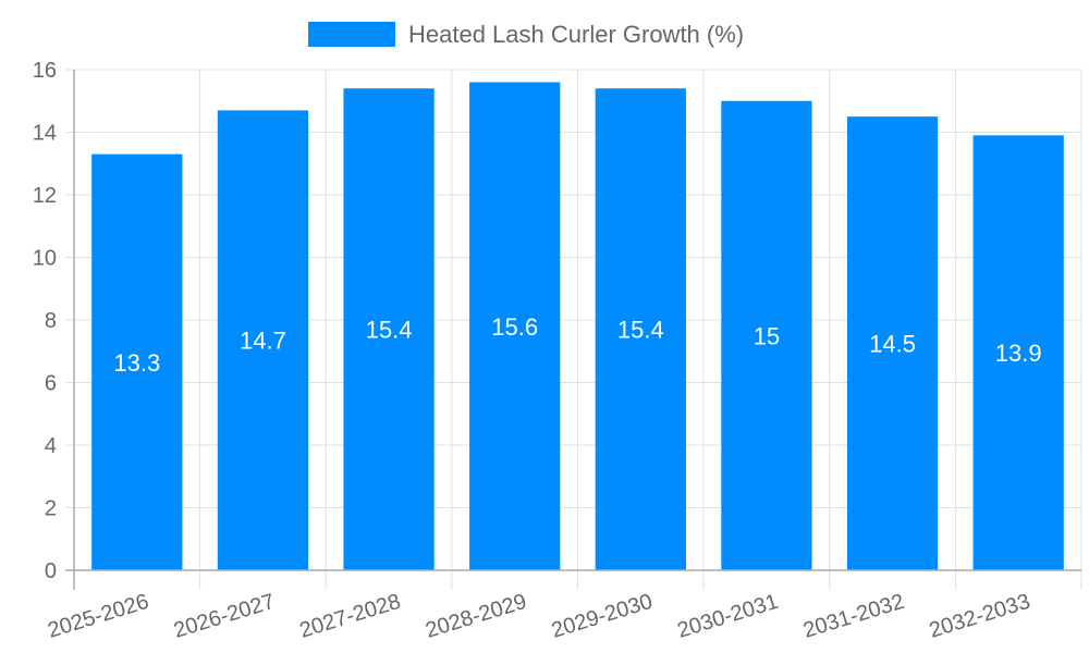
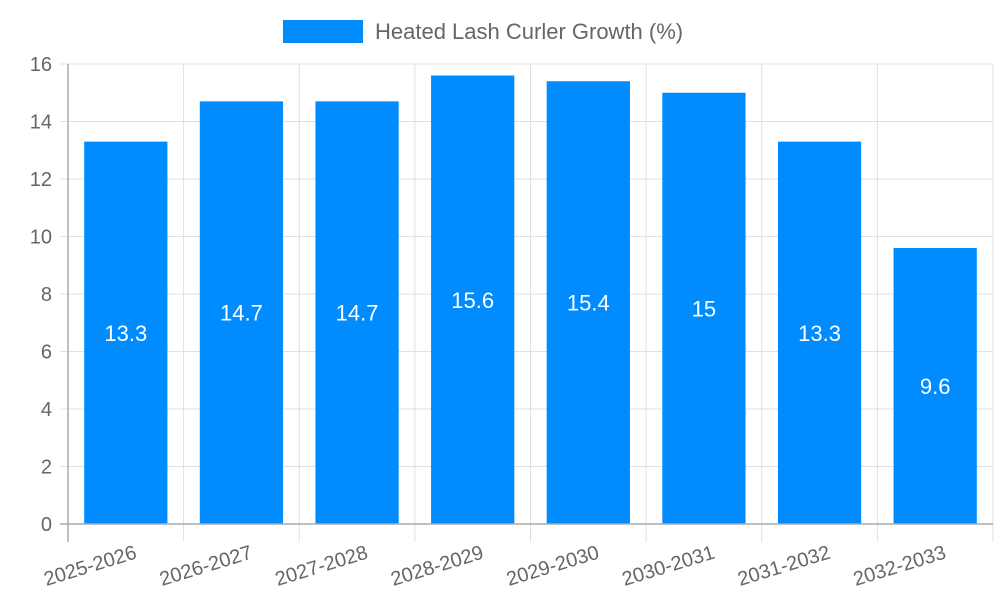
2027-2028: 15.4 -> 14.7
2031-2032: 14.5 -> 13.3
2032-2033: 13.9 -> 9.6
